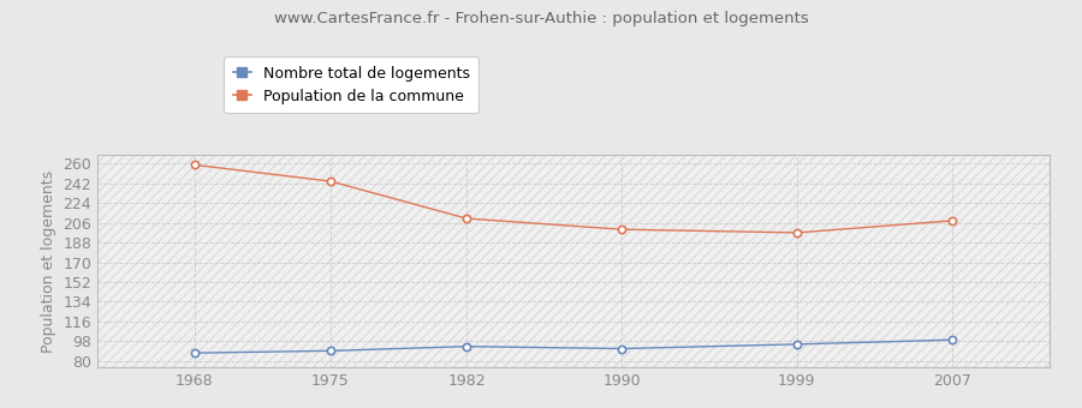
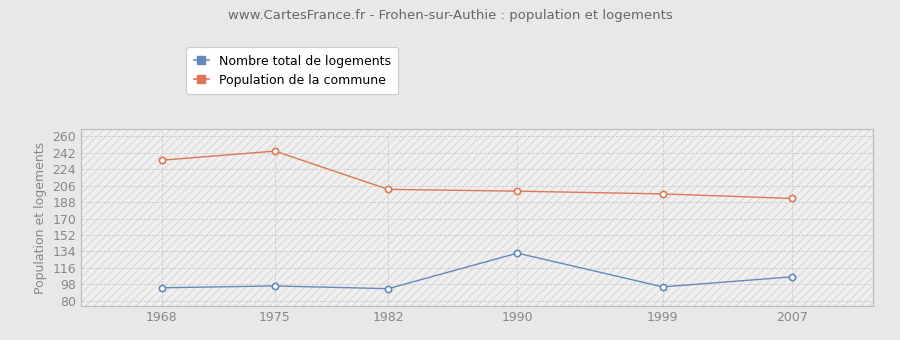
Nombre total de logements/1968: 87 -> 94
Population de la commune/1968: 259 -> 234
Nombre total de logements/1975: 89 -> 96
Population de la commune/1982: 210 -> 202
Nombre total de logements/1990: 91 -> 132
Nombre total de logements/2007: 99 -> 106
Population de la commune/2007: 208 -> 192
